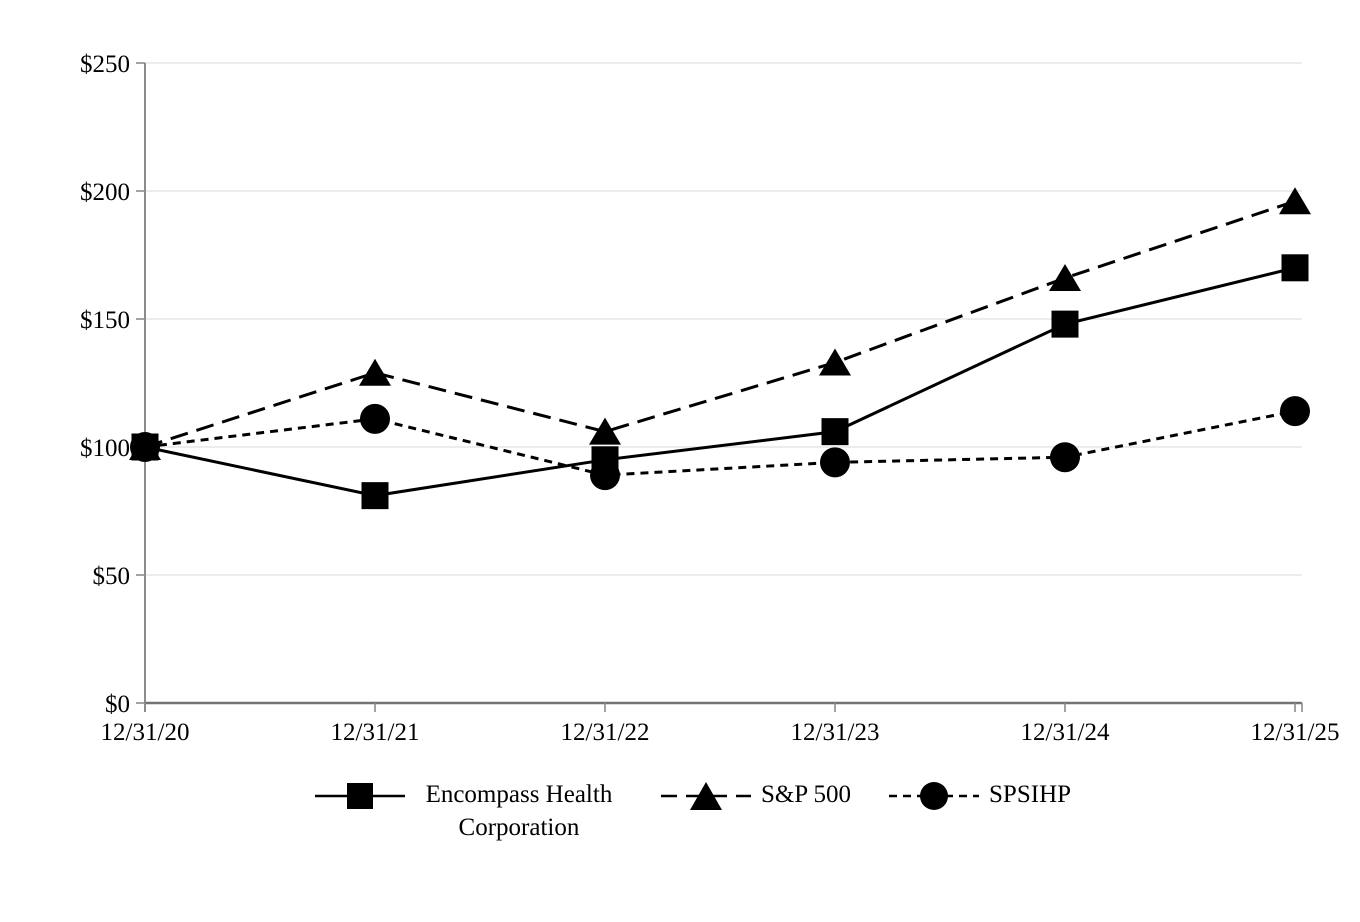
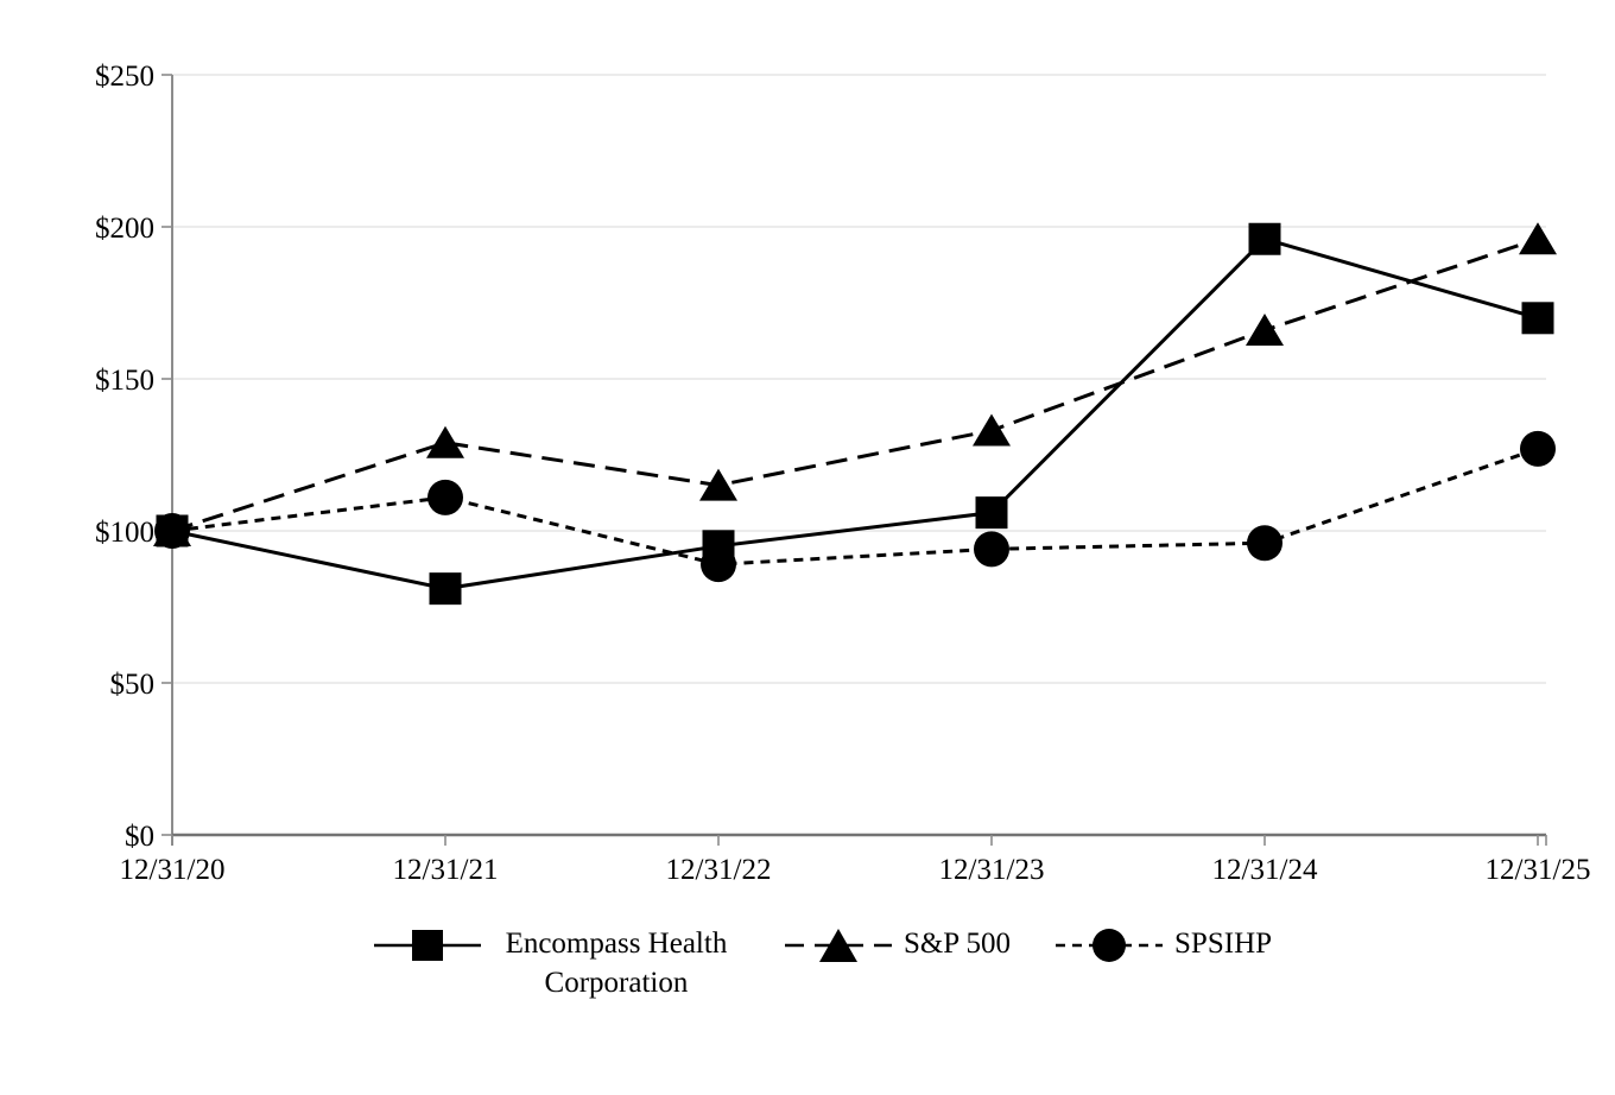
S&P 500/12/31/22: $106 -> $115
Encompass Health Corporation/12/31/24: $148 -> $196
SPSIHP/12/31/25: $114 -> $127
